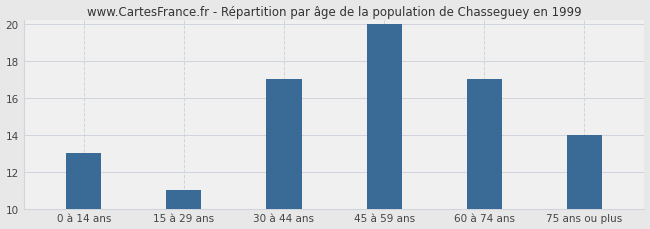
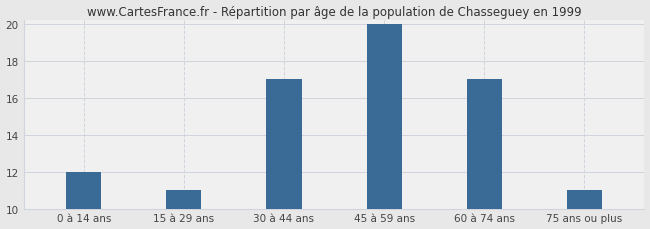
0 à 14 ans: 13 -> 12
75 ans ou plus: 14 -> 11
